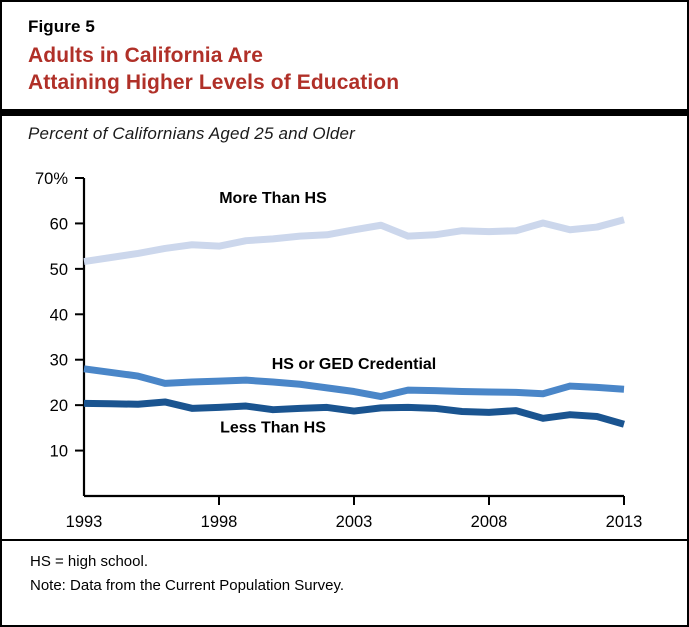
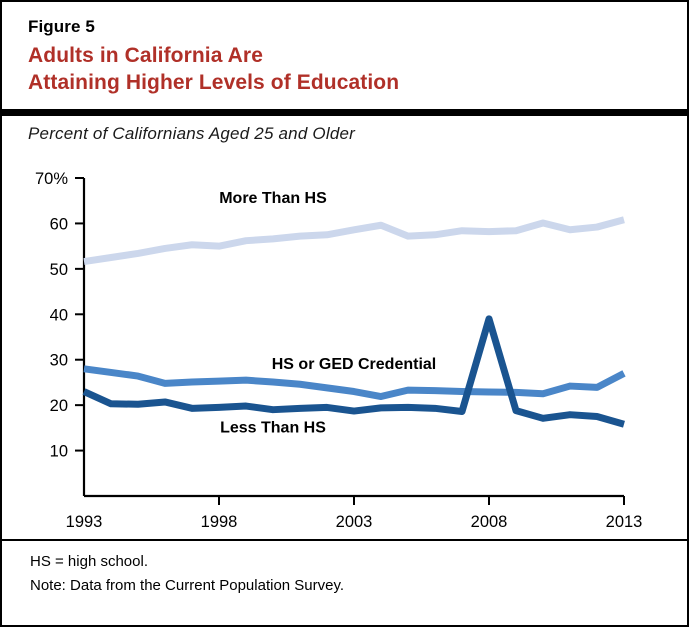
Less Than HS/1993: 20% -> 23%
Less Than HS/2008: 18% -> 39%
HS or GED Credential/2013: 24% -> 27%
